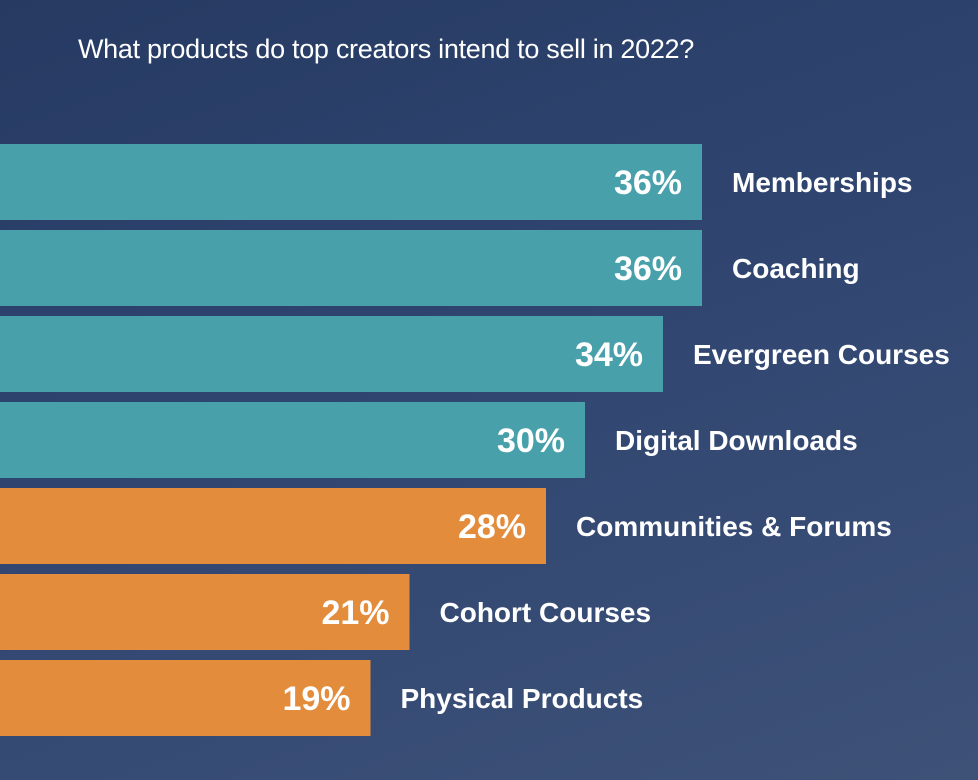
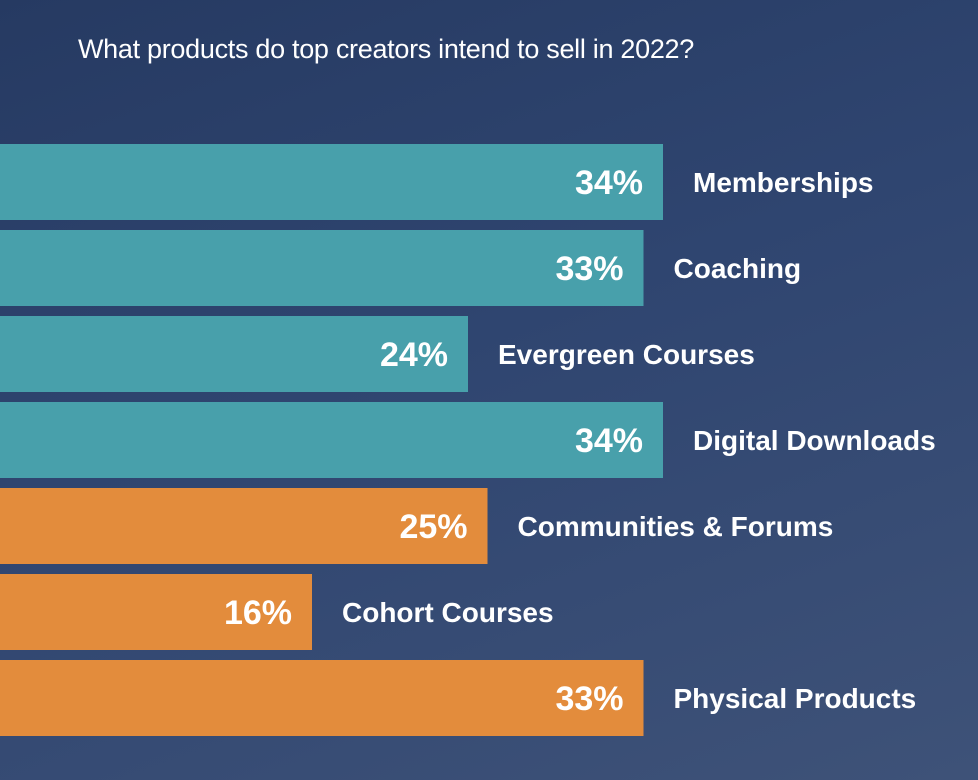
Memberships: 36% -> 34%
Coaching: 36% -> 33%
Evergreen Courses: 34% -> 24%
Digital Downloads: 30% -> 34%
Communities & Forums: 28% -> 25%
Cohort Courses: 21% -> 16%
Physical Products: 19% -> 33%
